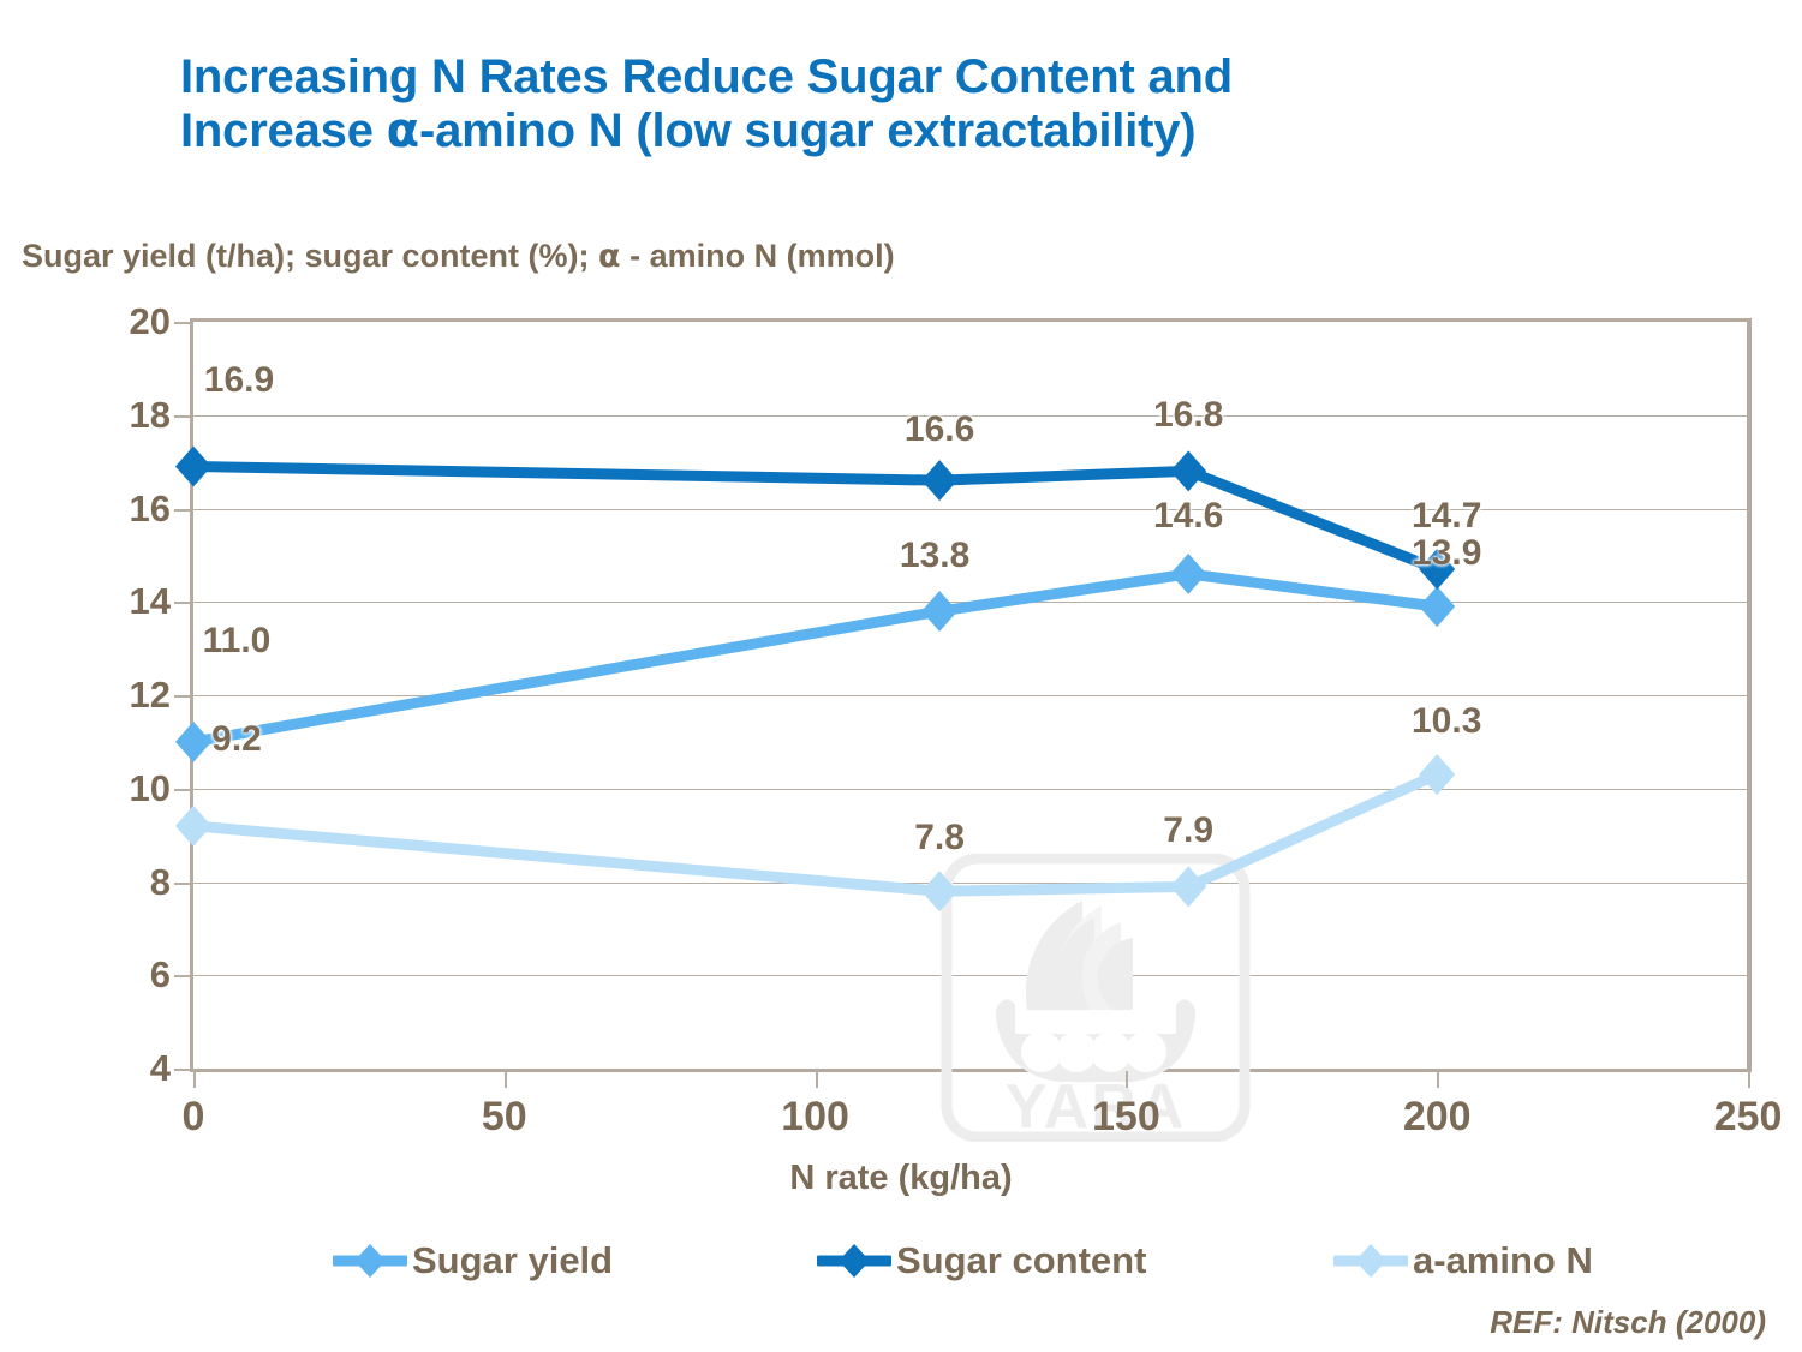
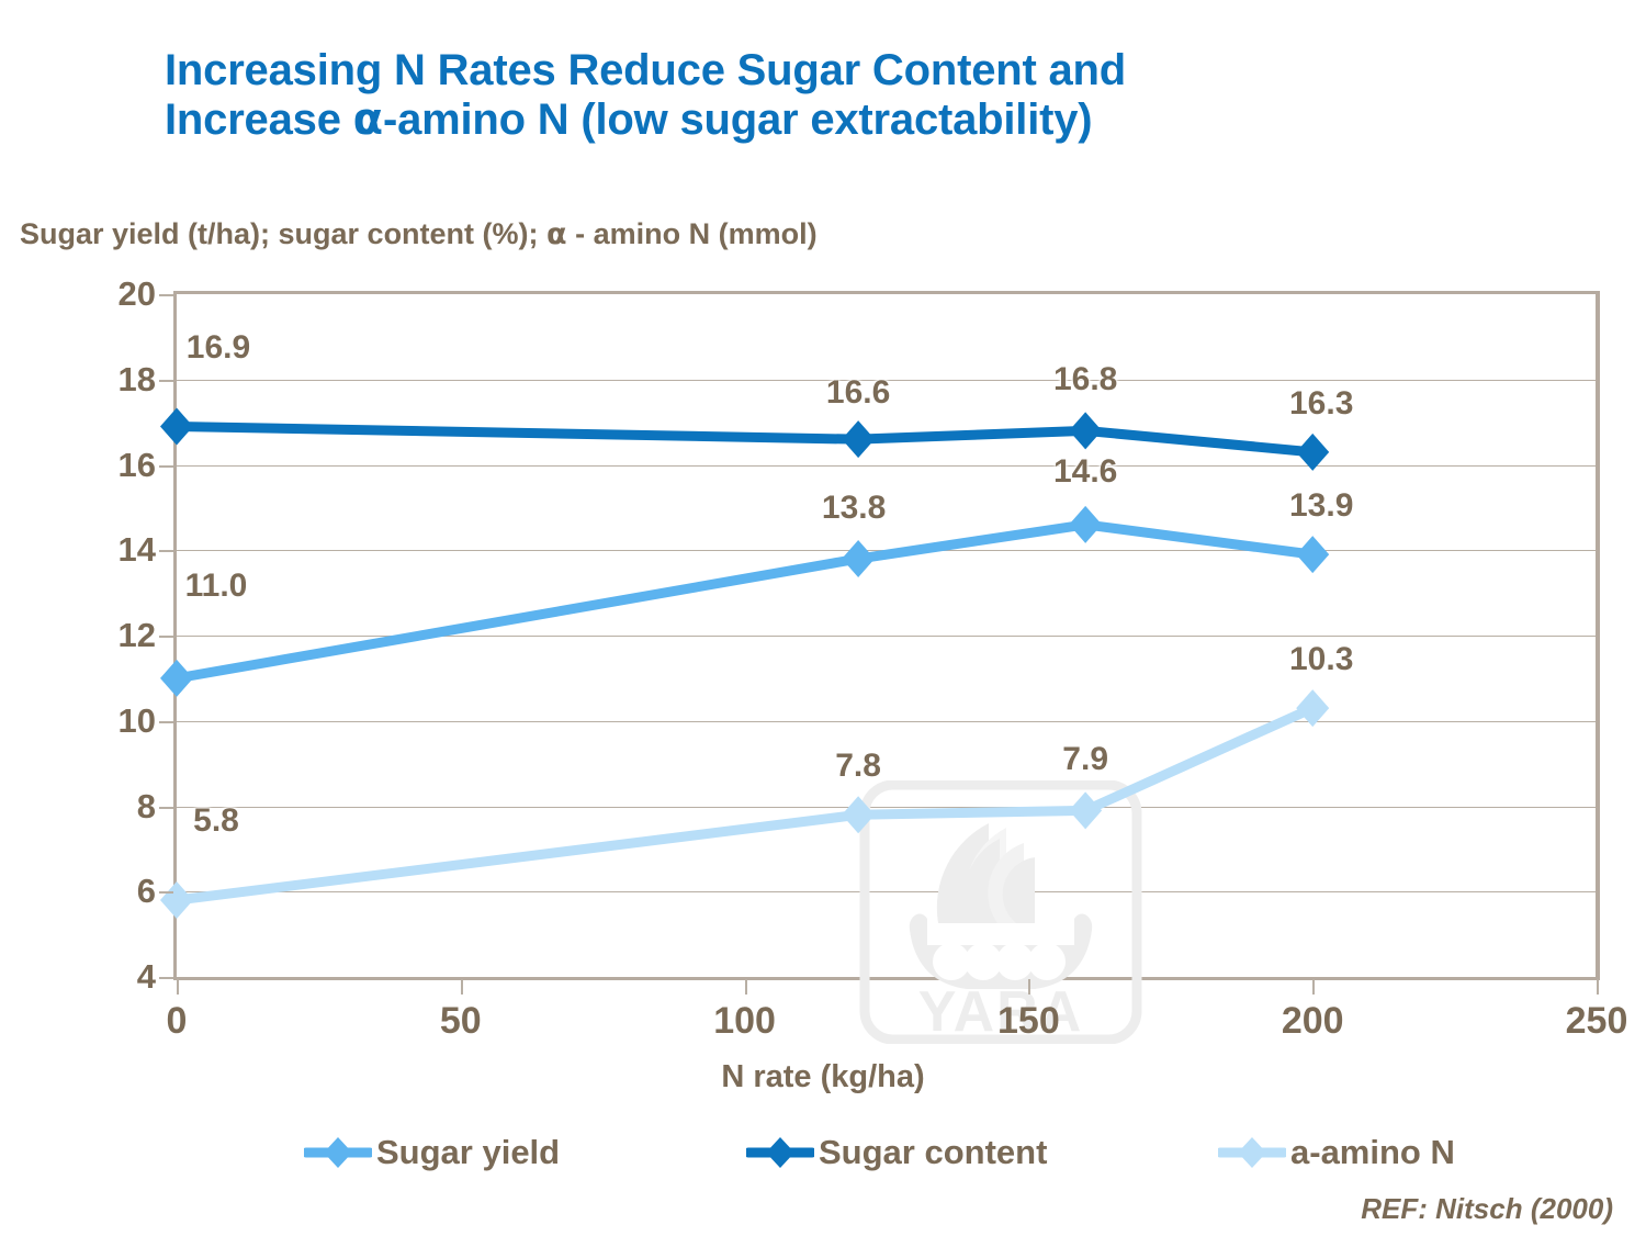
a-amino N/0: 9.2 -> 5.8
Sugar content/200: 14.7 -> 16.3
